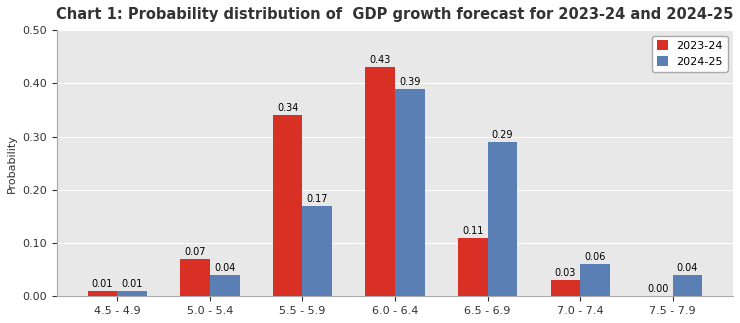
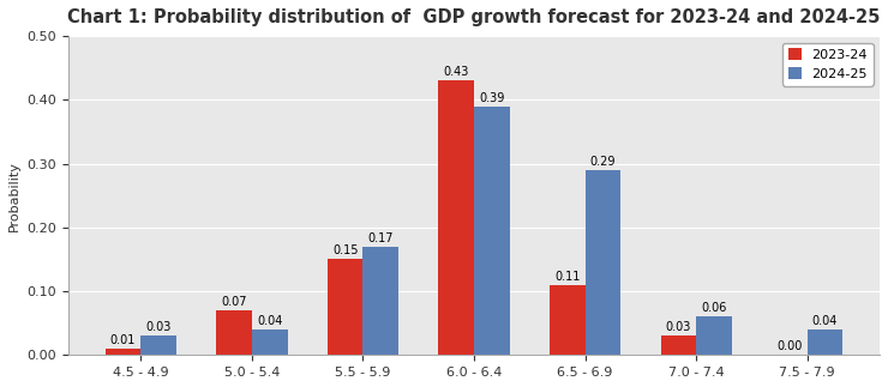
2024-25/4.5 - 4.9: 0.01 -> 0.03
2023-24/5.5 - 5.9: 0.34 -> 0.15
